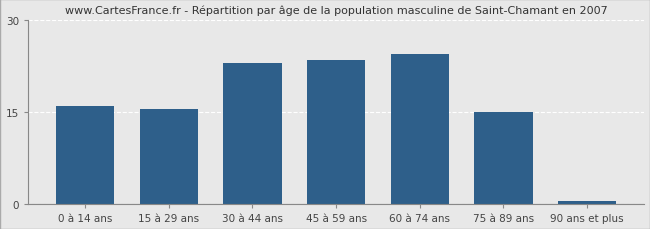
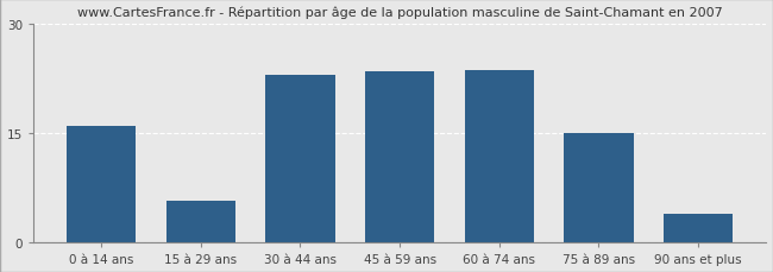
15 à 29 ans: 15.5 -> 5.8
60 à 74 ans: 24.5 -> 23.6
90 ans et plus: 0.5 -> 4.0
